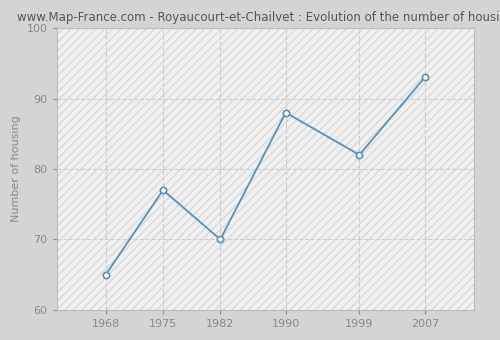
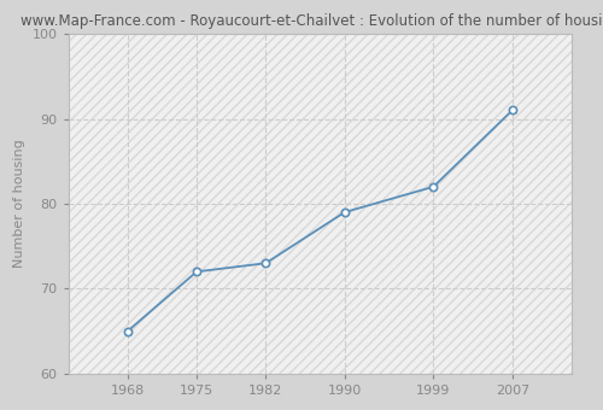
1975: 77 -> 72
1982: 70 -> 73
1990: 88 -> 79
2007: 93 -> 91
